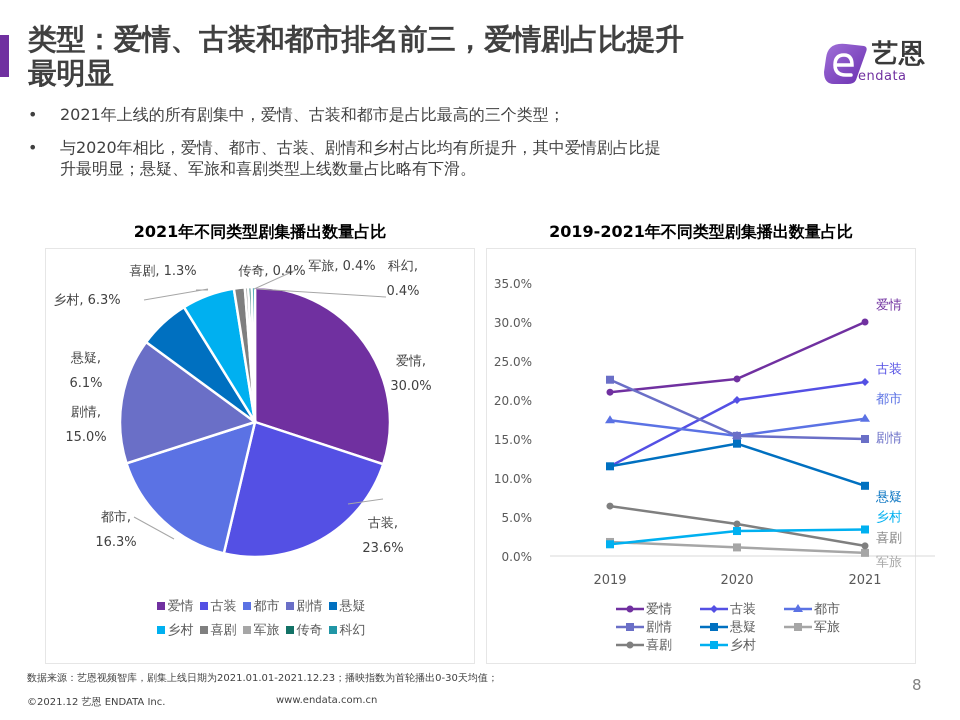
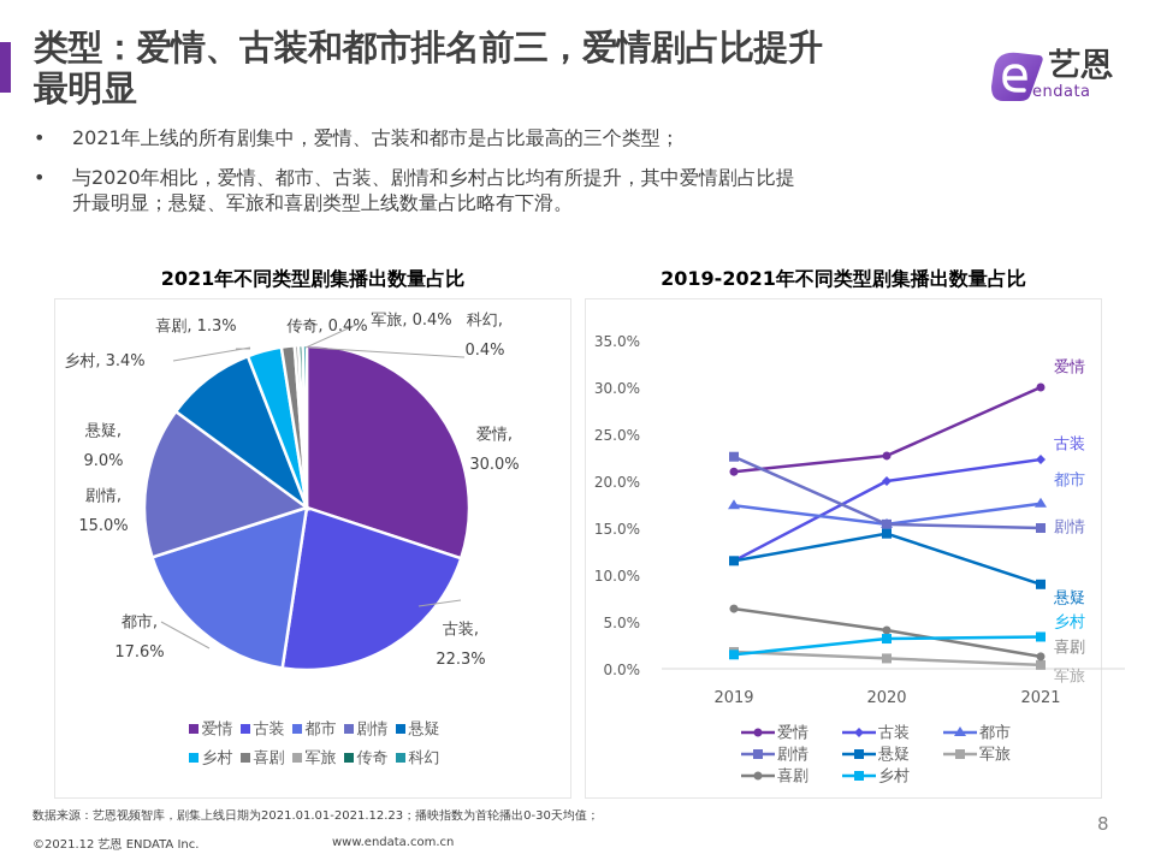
2021年不同类型剧集播出数量占比/古装: 23.6% -> 22.3%
2021年不同类型剧集播出数量占比/都市: 16.3% -> 17.6%
2021年不同类型剧集播出数量占比/悬疑: 6.1% -> 9.0%
2021年不同类型剧集播出数量占比/乡村: 6.3% -> 3.4%
